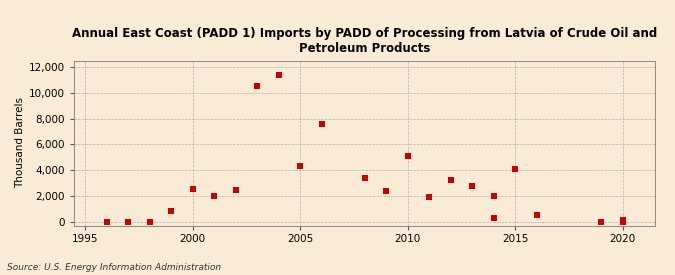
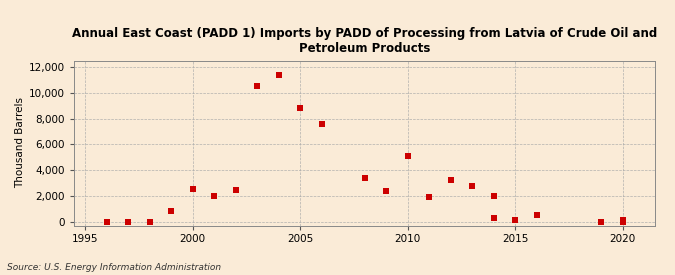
2005: 4,300 -> 8,800
2015: 4,100 -> 100
